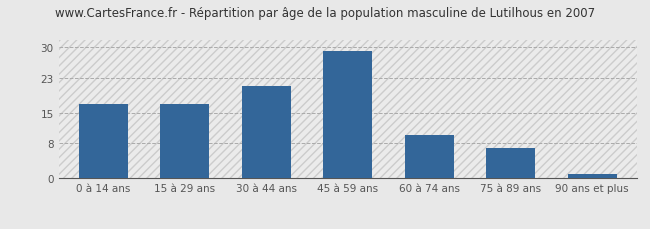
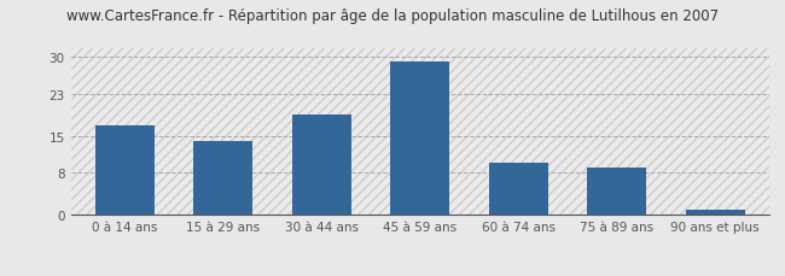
15 à 29 ans: 17 -> 14
30 à 44 ans: 21 -> 19
75 à 89 ans: 7 -> 9
